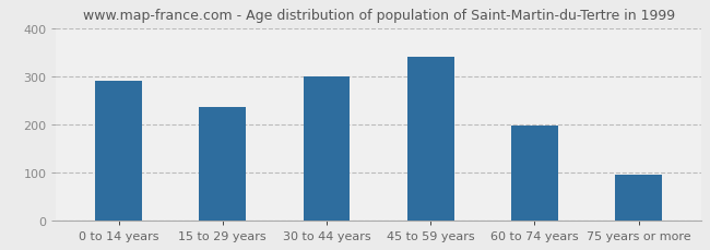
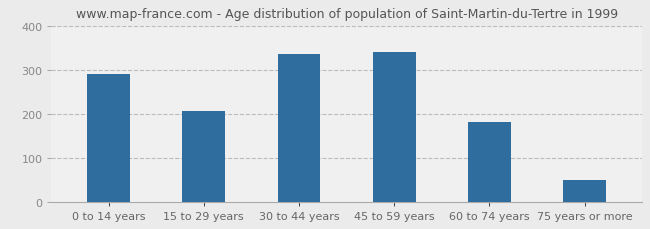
15 to 29 years: 235 -> 205
30 to 44 years: 300 -> 335
60 to 74 years: 197 -> 180
75 years or more: 95 -> 50
